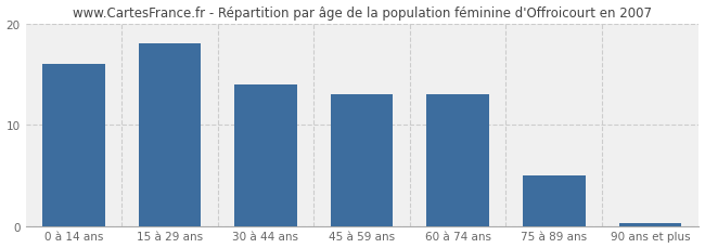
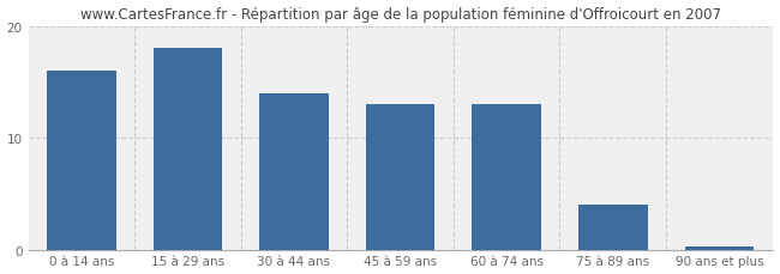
75 à 89 ans: 5.0 -> 4.0
